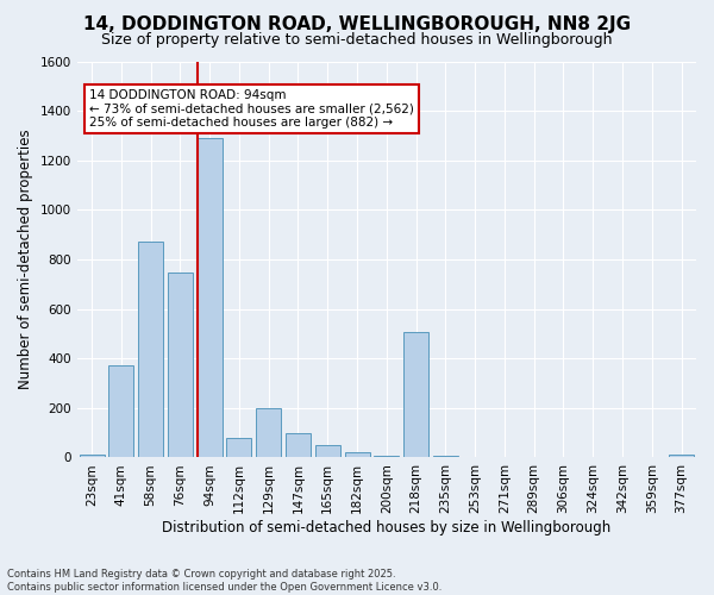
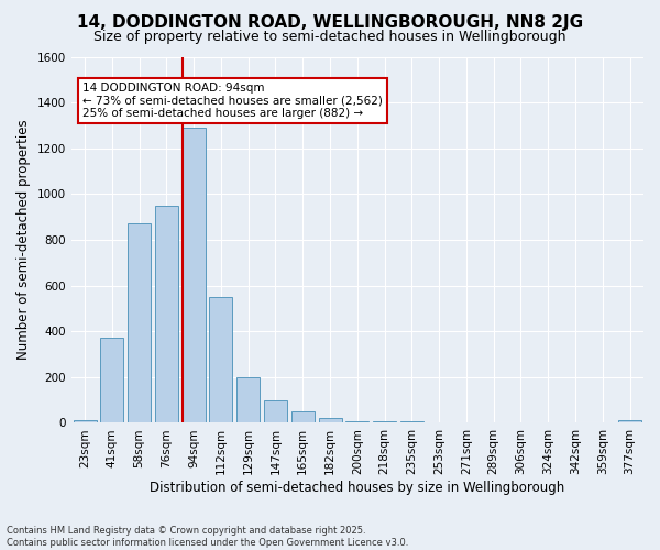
76sqm: 745 -> 950
112sqm: 80 -> 550
218sqm: 505 -> 5
